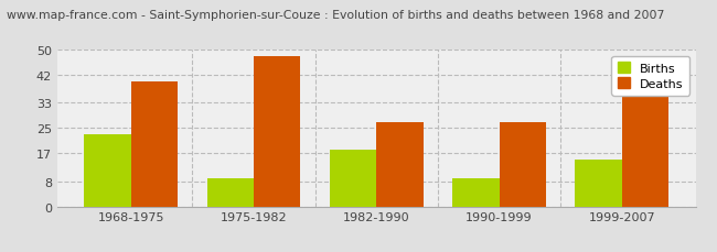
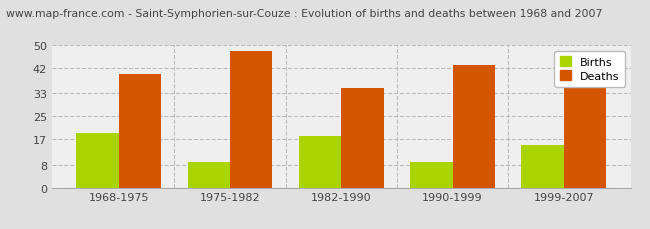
Births/1968-1975: 23 -> 19
Deaths/1982-1990: 27 -> 35
Deaths/1990-1999: 27 -> 43
